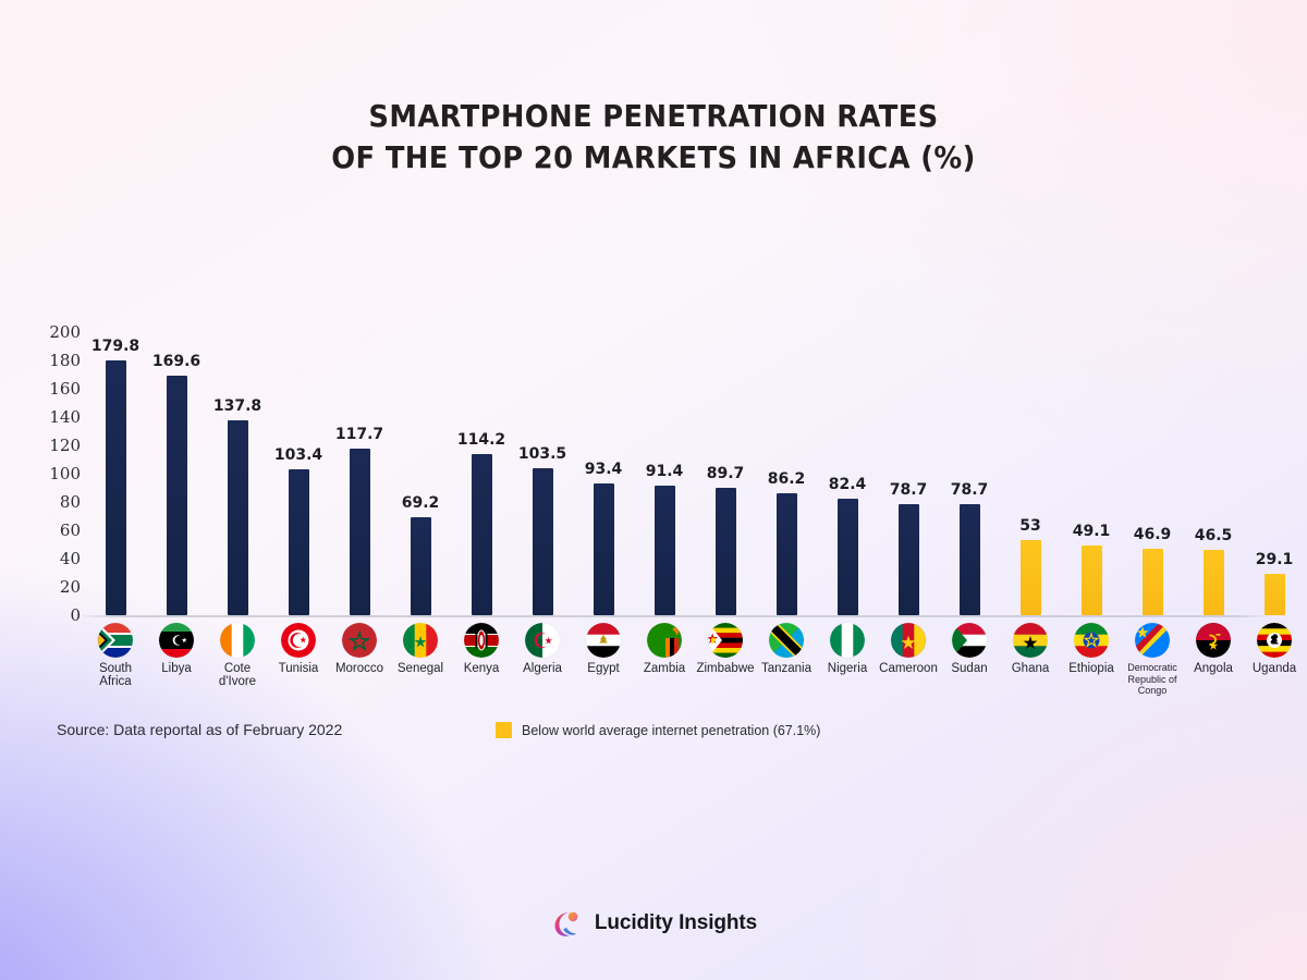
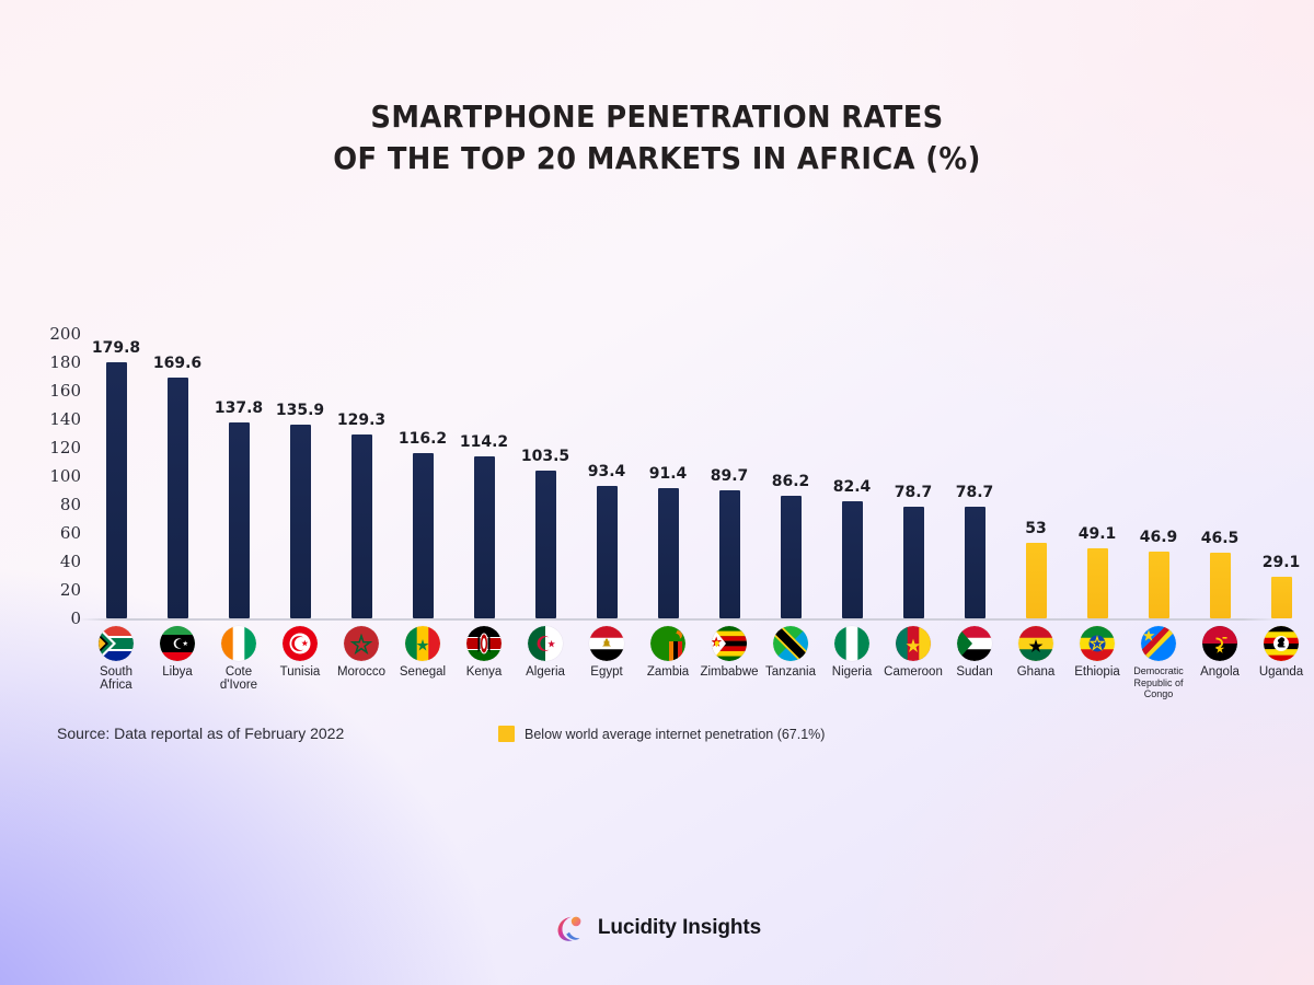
Tunisia: 103.4 -> 135.9
Morocco: 117.7 -> 129.3
Senegal: 69.2 -> 116.2
